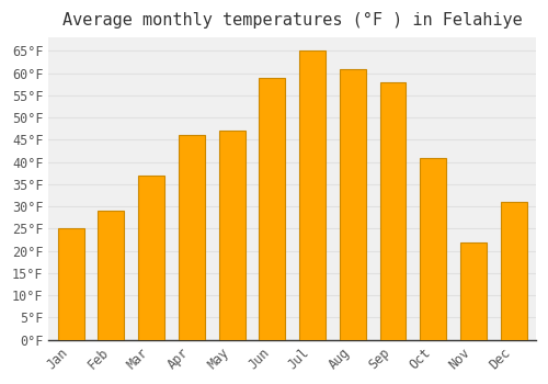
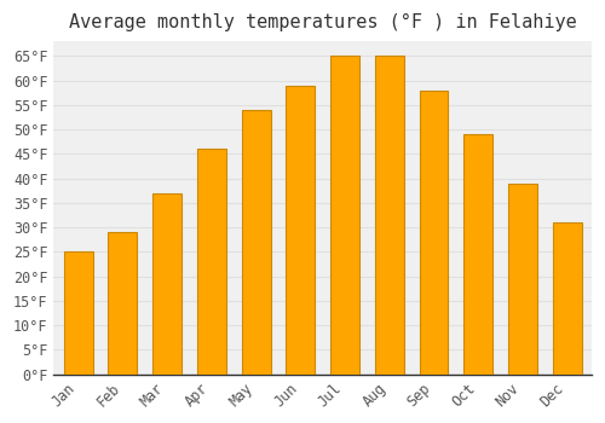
May: 47°F -> 54°F
Aug: 61°F -> 65°F
Oct: 41°F -> 49°F
Nov: 22°F -> 39°F
